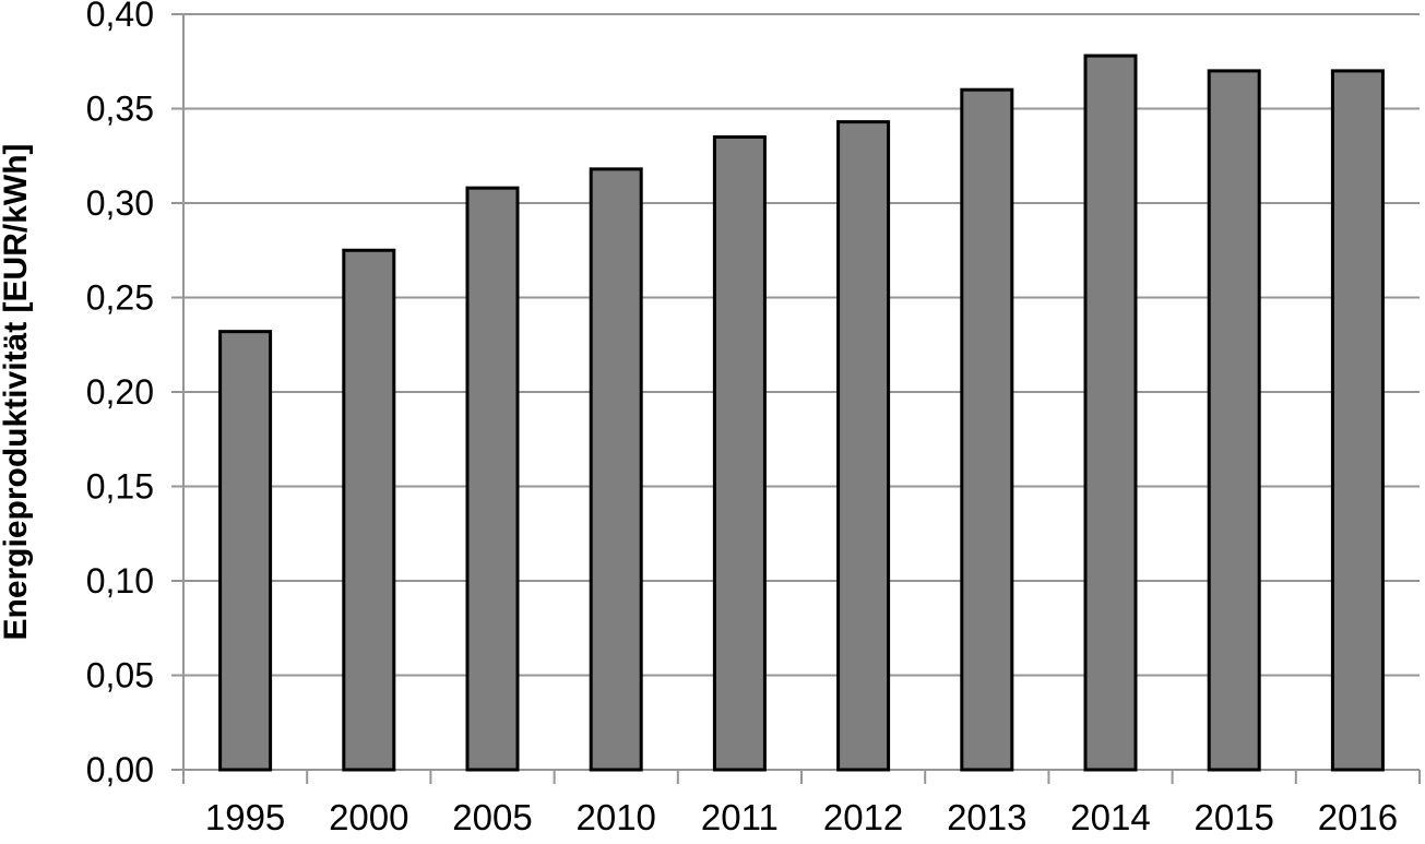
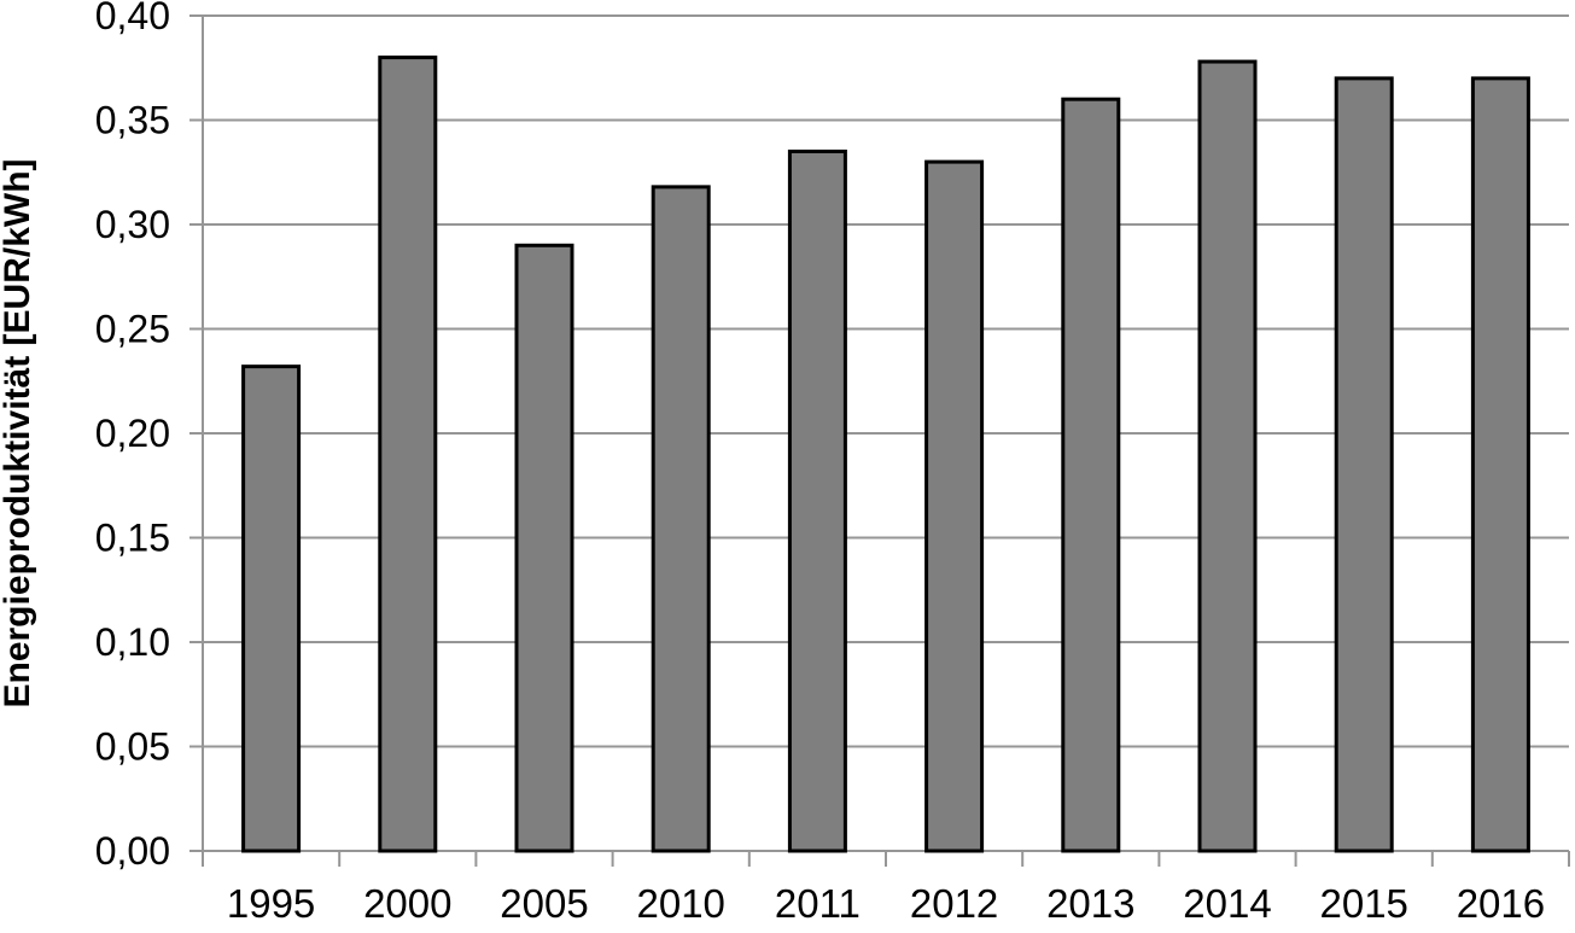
2000: 0,28 -> 0,38
2005: 0,31 -> 0,29
2012: 0,34 -> 0,33
